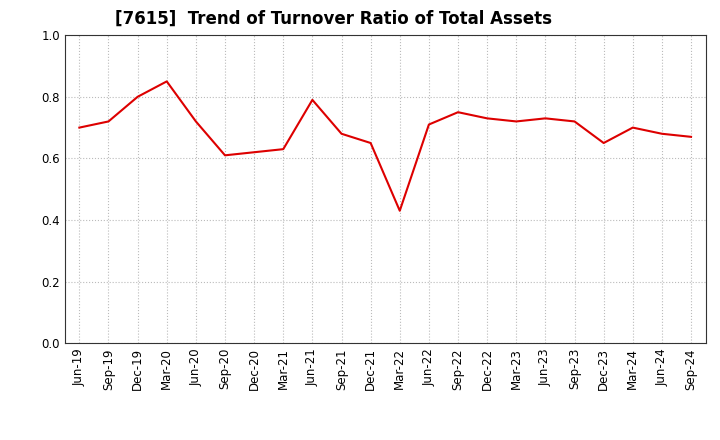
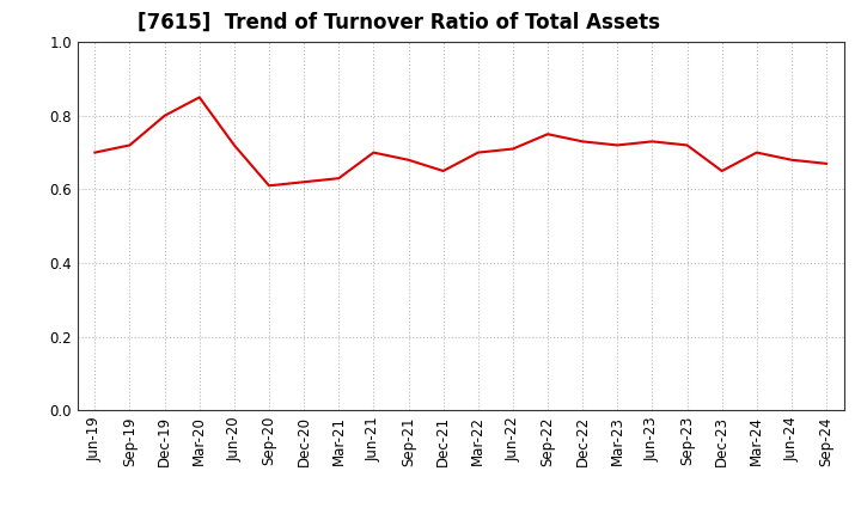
Jun-21: 0.79 -> 0.70
Mar-22: 0.43 -> 0.70
